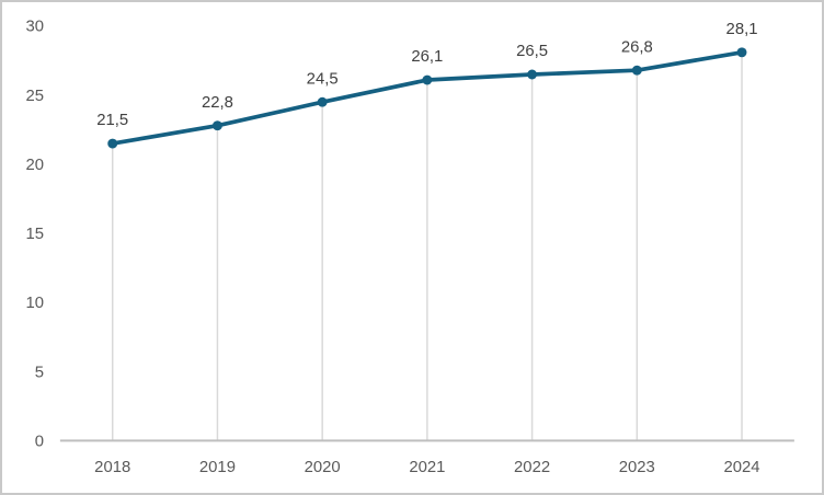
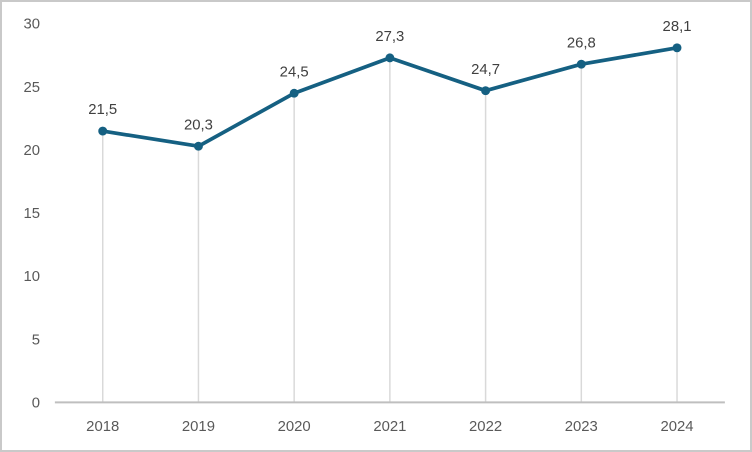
2019: 22,8 -> 20,3
2021: 26,1 -> 27,3
2022: 26,5 -> 24,7
